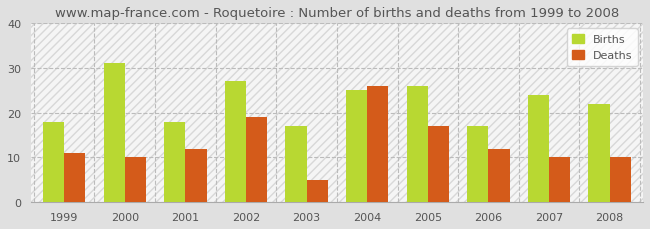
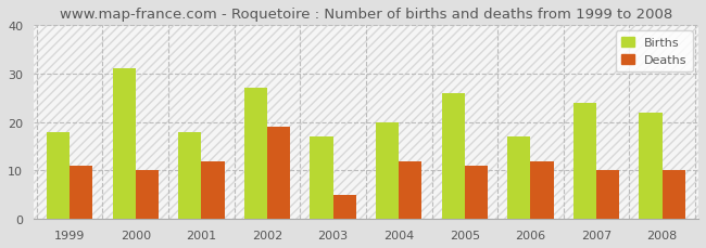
Births/2004: 25 -> 20
Deaths/2004: 26 -> 12
Deaths/2005: 17 -> 11
